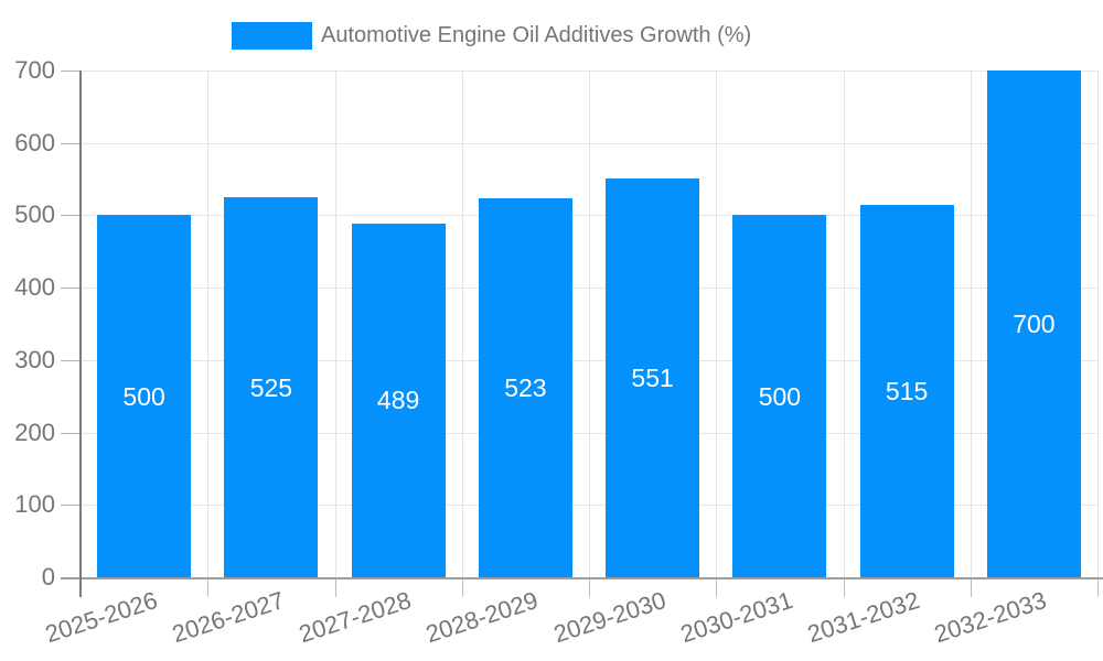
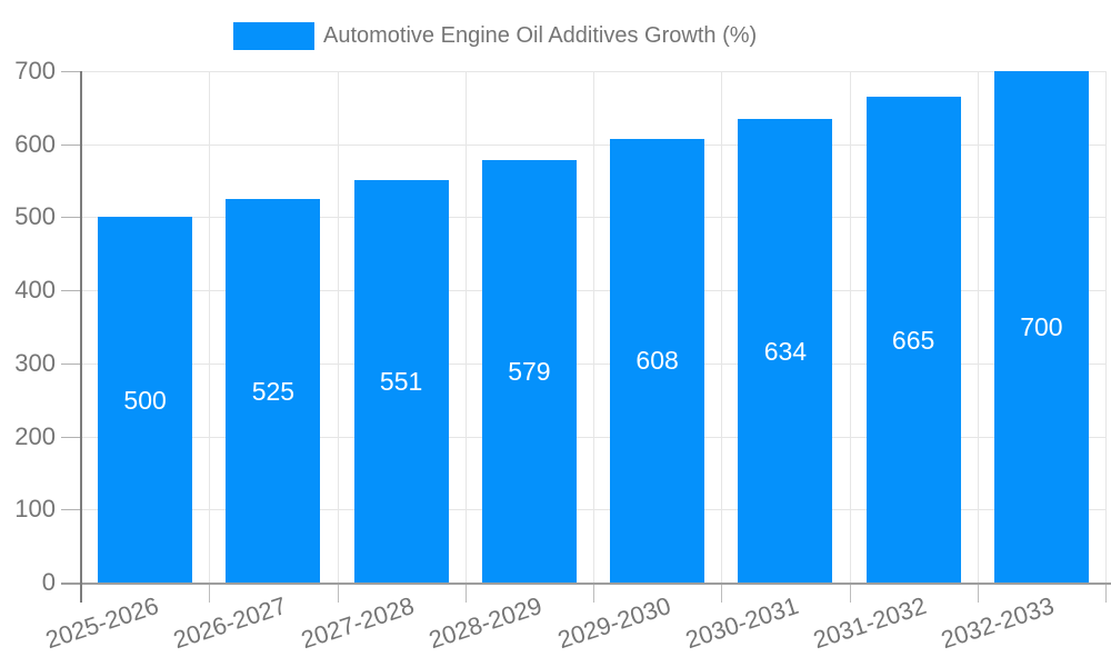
2027-2028: 489 -> 551
2028-2029: 523 -> 579
2029-2030: 551 -> 608
2030-2031: 500 -> 634
2031-2032: 515 -> 665
